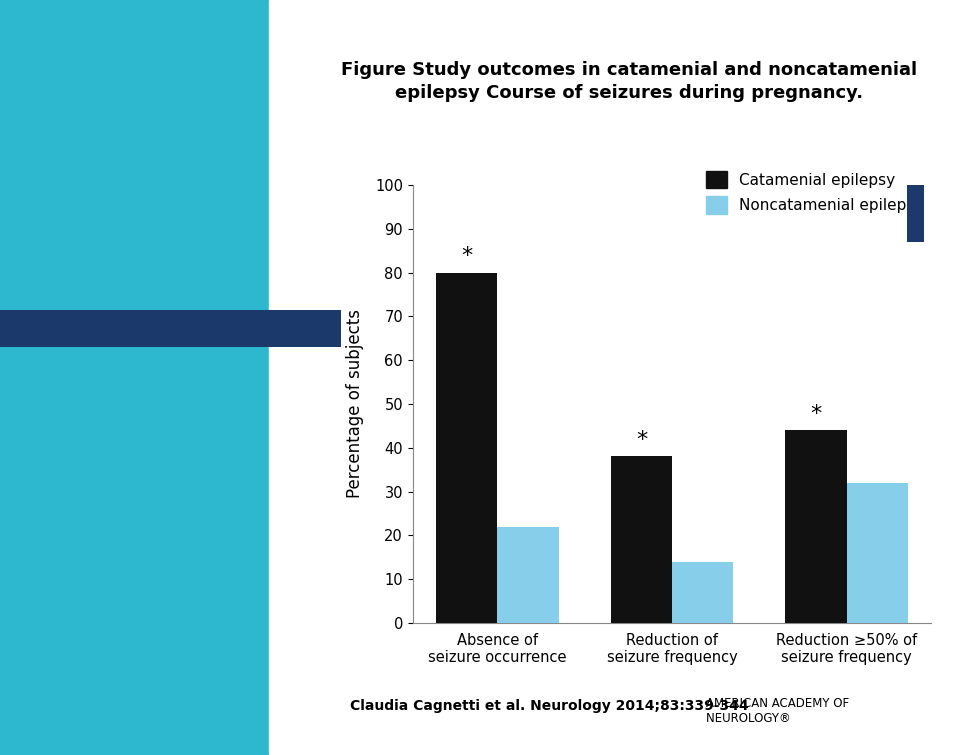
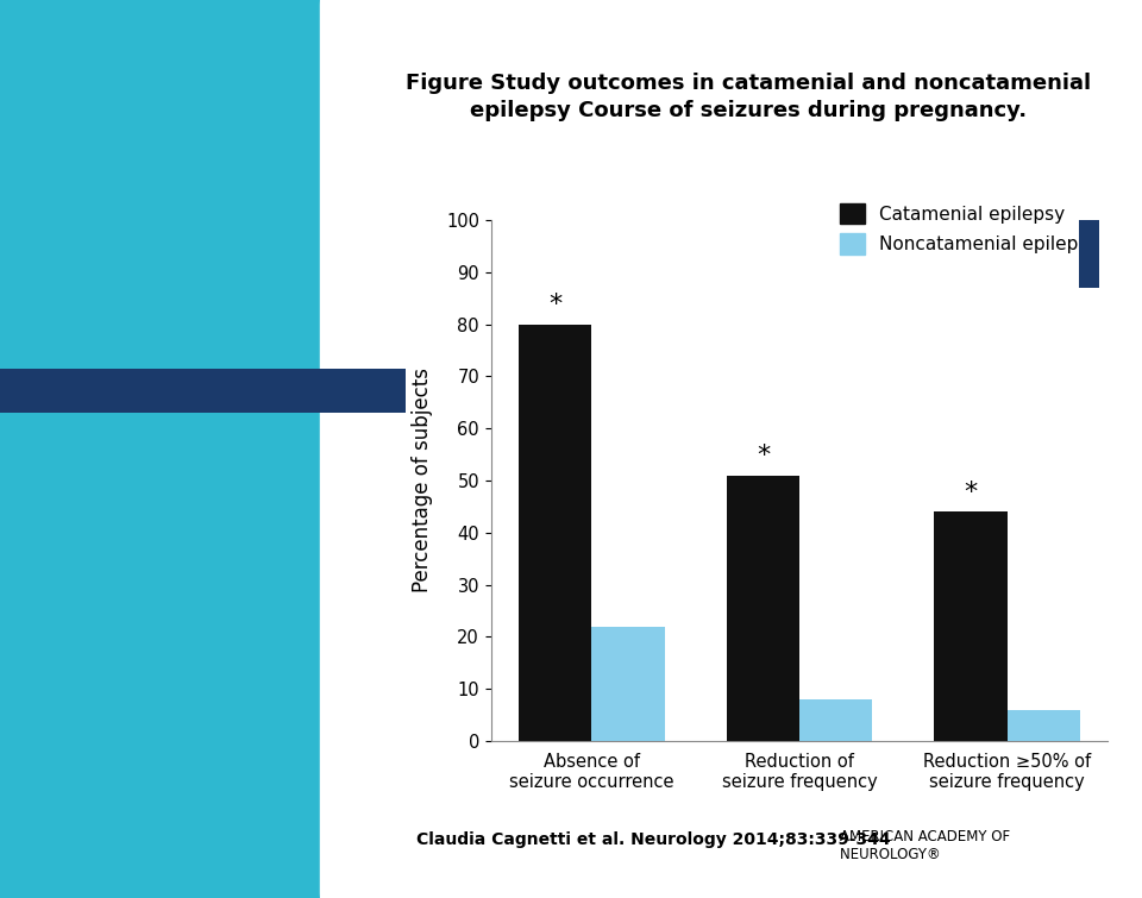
Catamenial epilepsy/Reduction of seizure frequency: 38 -> 51
Noncatamenial epilepsy/Reduction of seizure frequency: 14 -> 8
Noncatamenial epilepsy/Reduction ≥50% of seizure frequency: 32 -> 6
